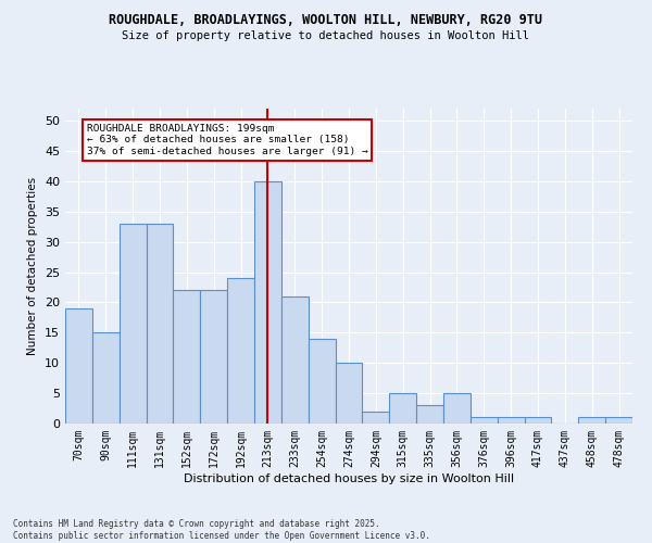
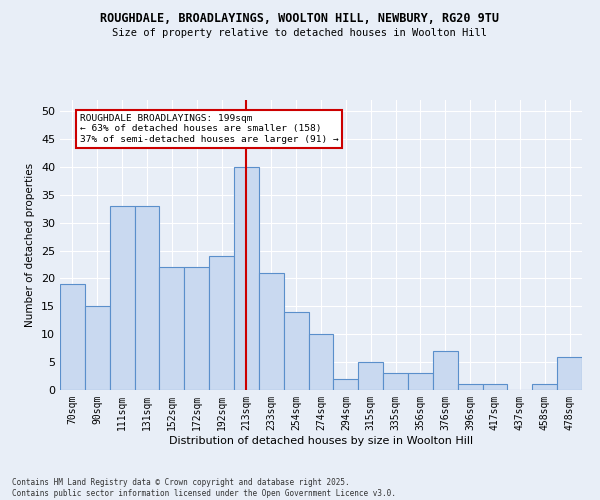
356sqm: 5 -> 3
376sqm: 1 -> 7
478sqm: 1 -> 6
